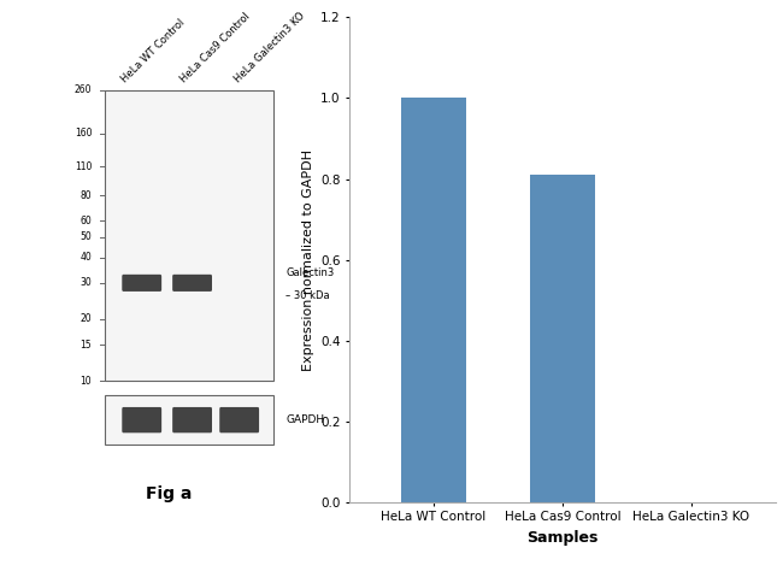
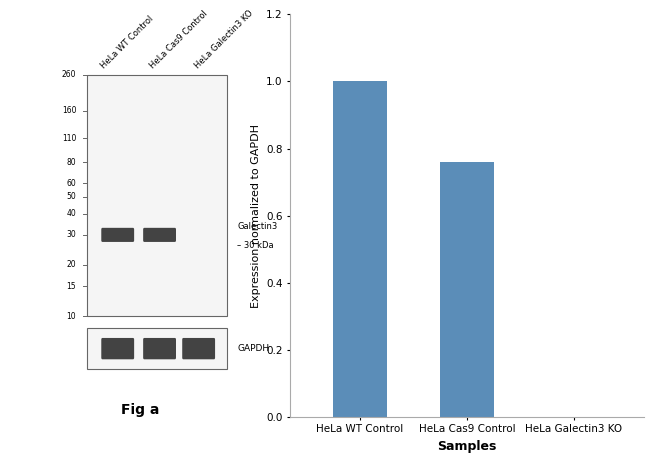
HeLa Cas9 Control: 0.81 -> 0.76
